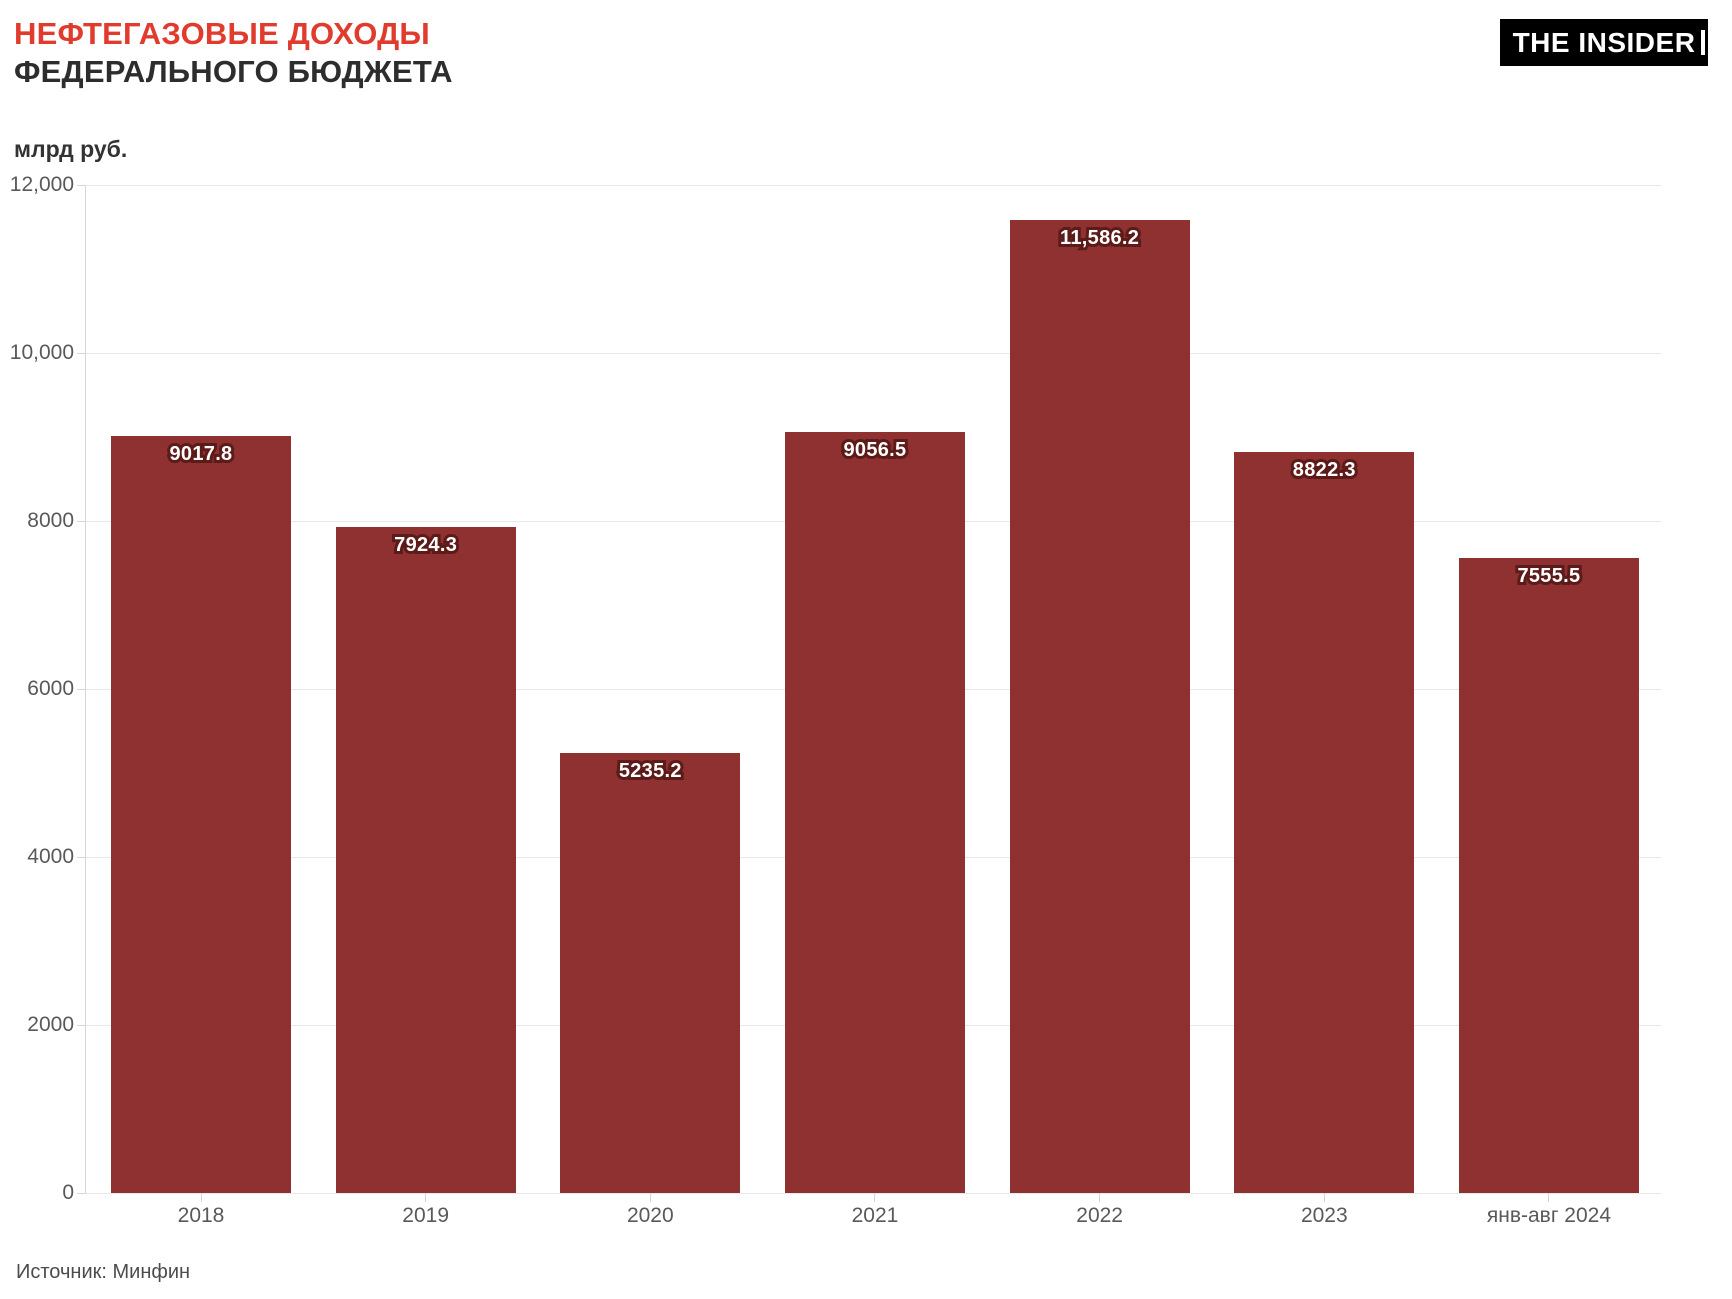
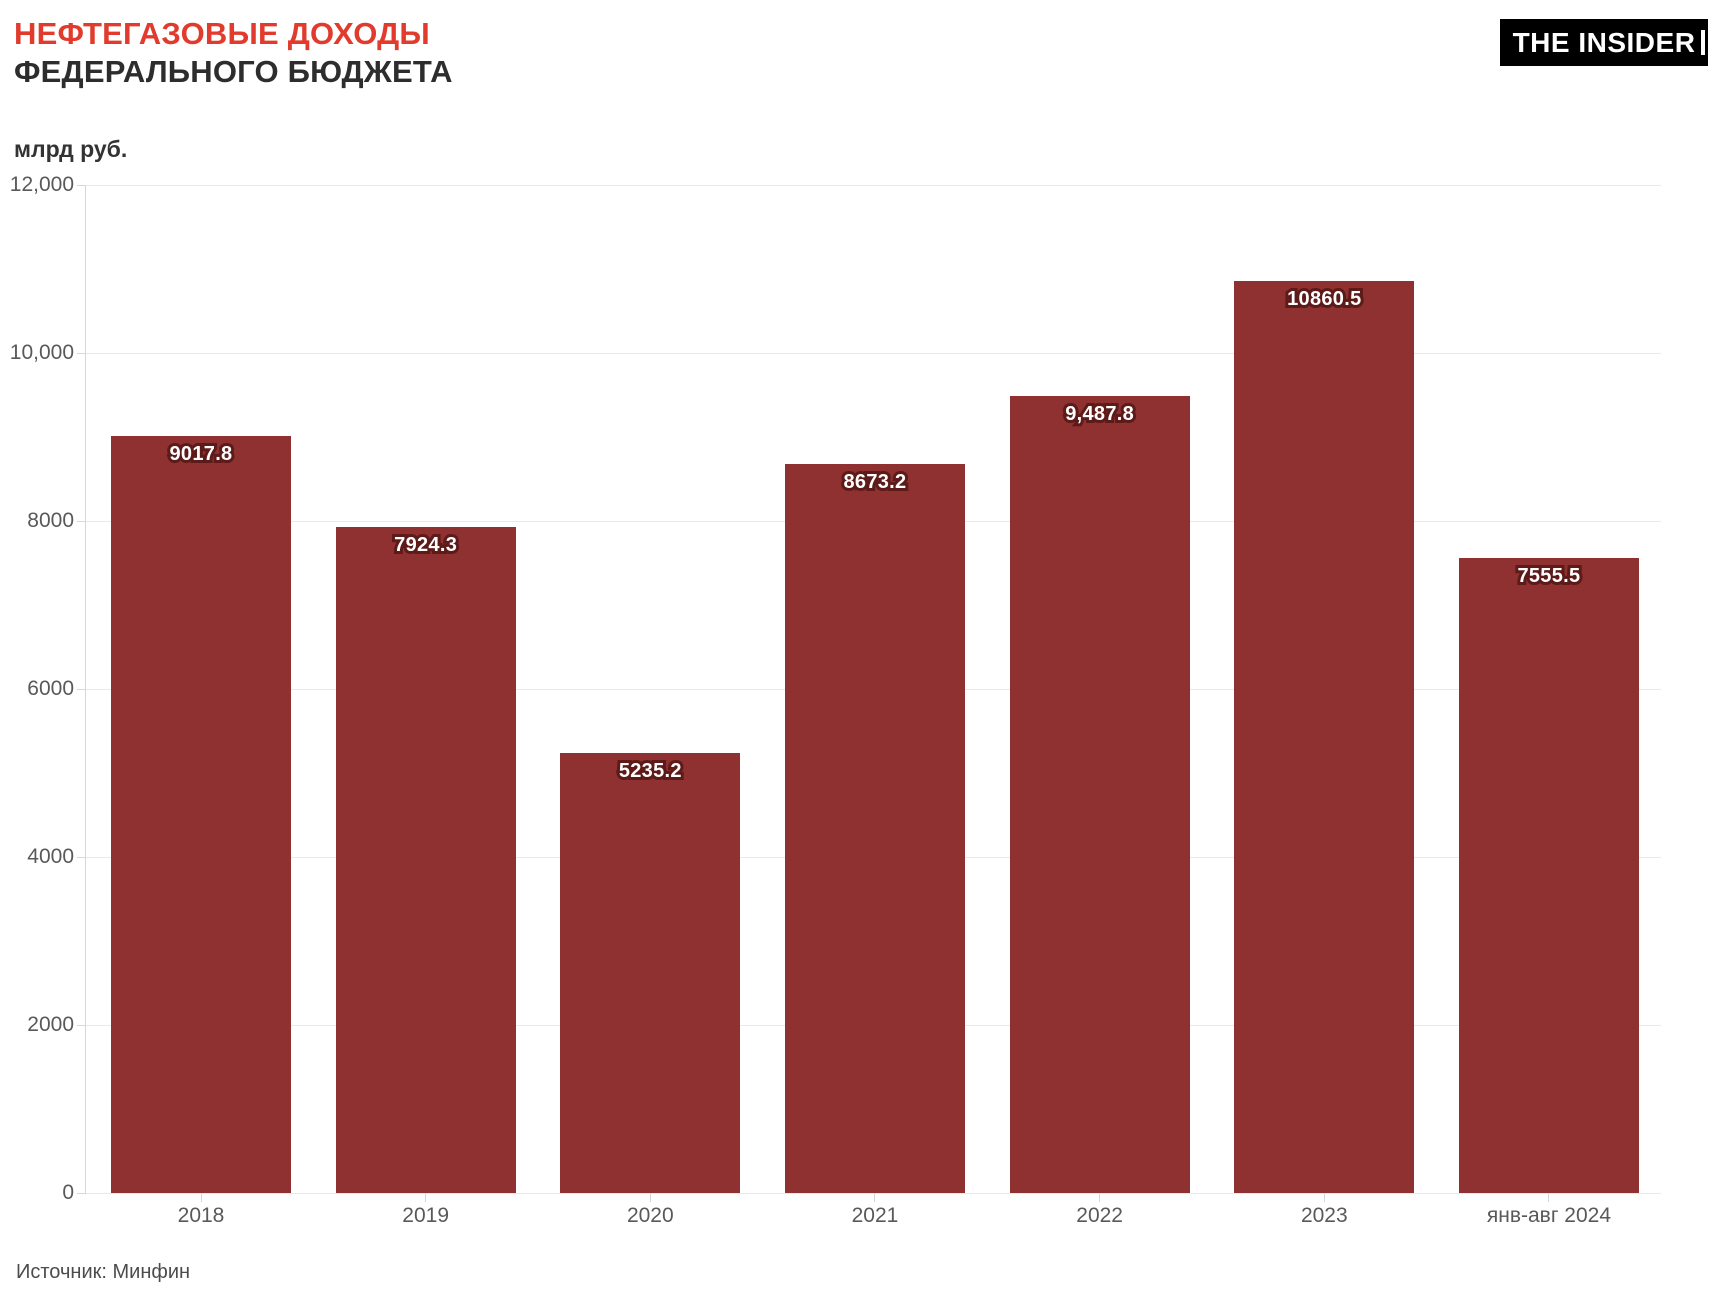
2021: 9056.5 -> 8673.2
2022: 11,586.2 -> 9,487.8
2023: 8822.3 -> 10860.5
